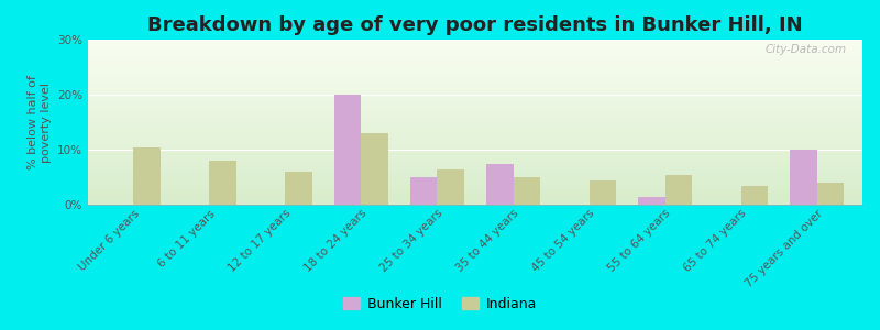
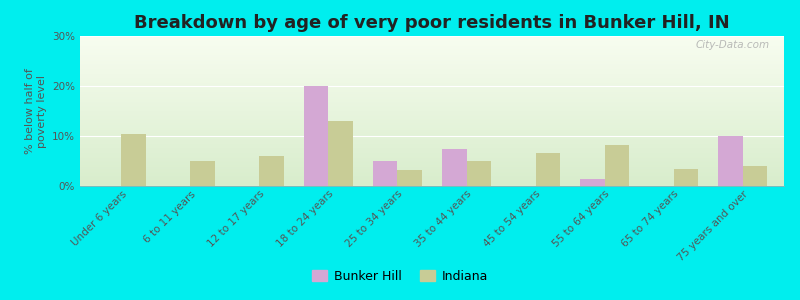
Indiana/6 to 11 years: 8.0% -> 5.0%
Indiana/25 to 34 years: 6.5% -> 3.2%
Indiana/45 to 54 years: 4.5% -> 6.6%
Indiana/55 to 64 years: 5.5% -> 8.2%
